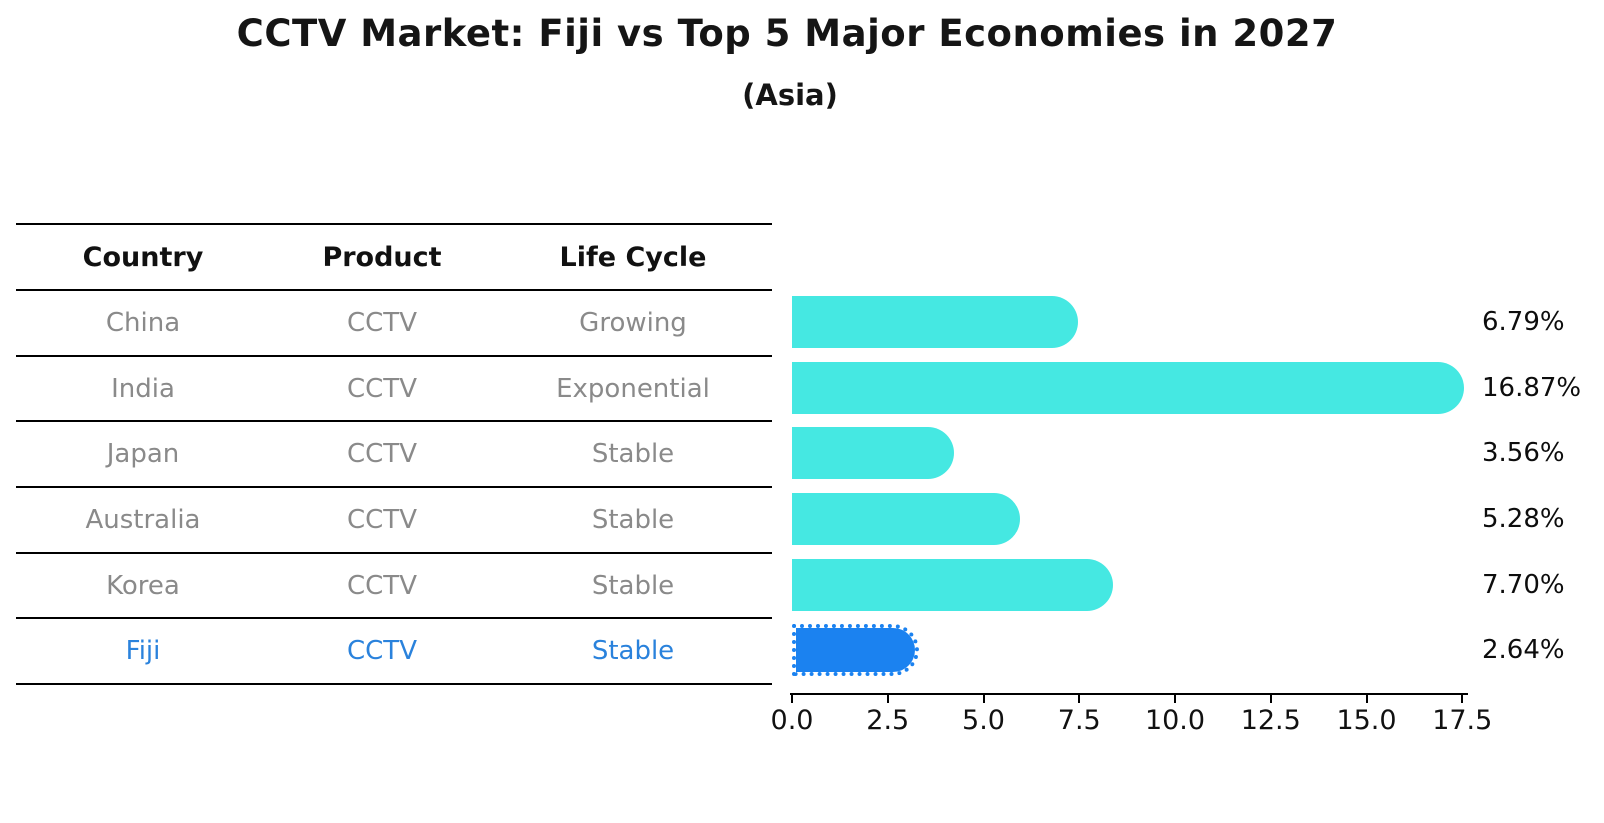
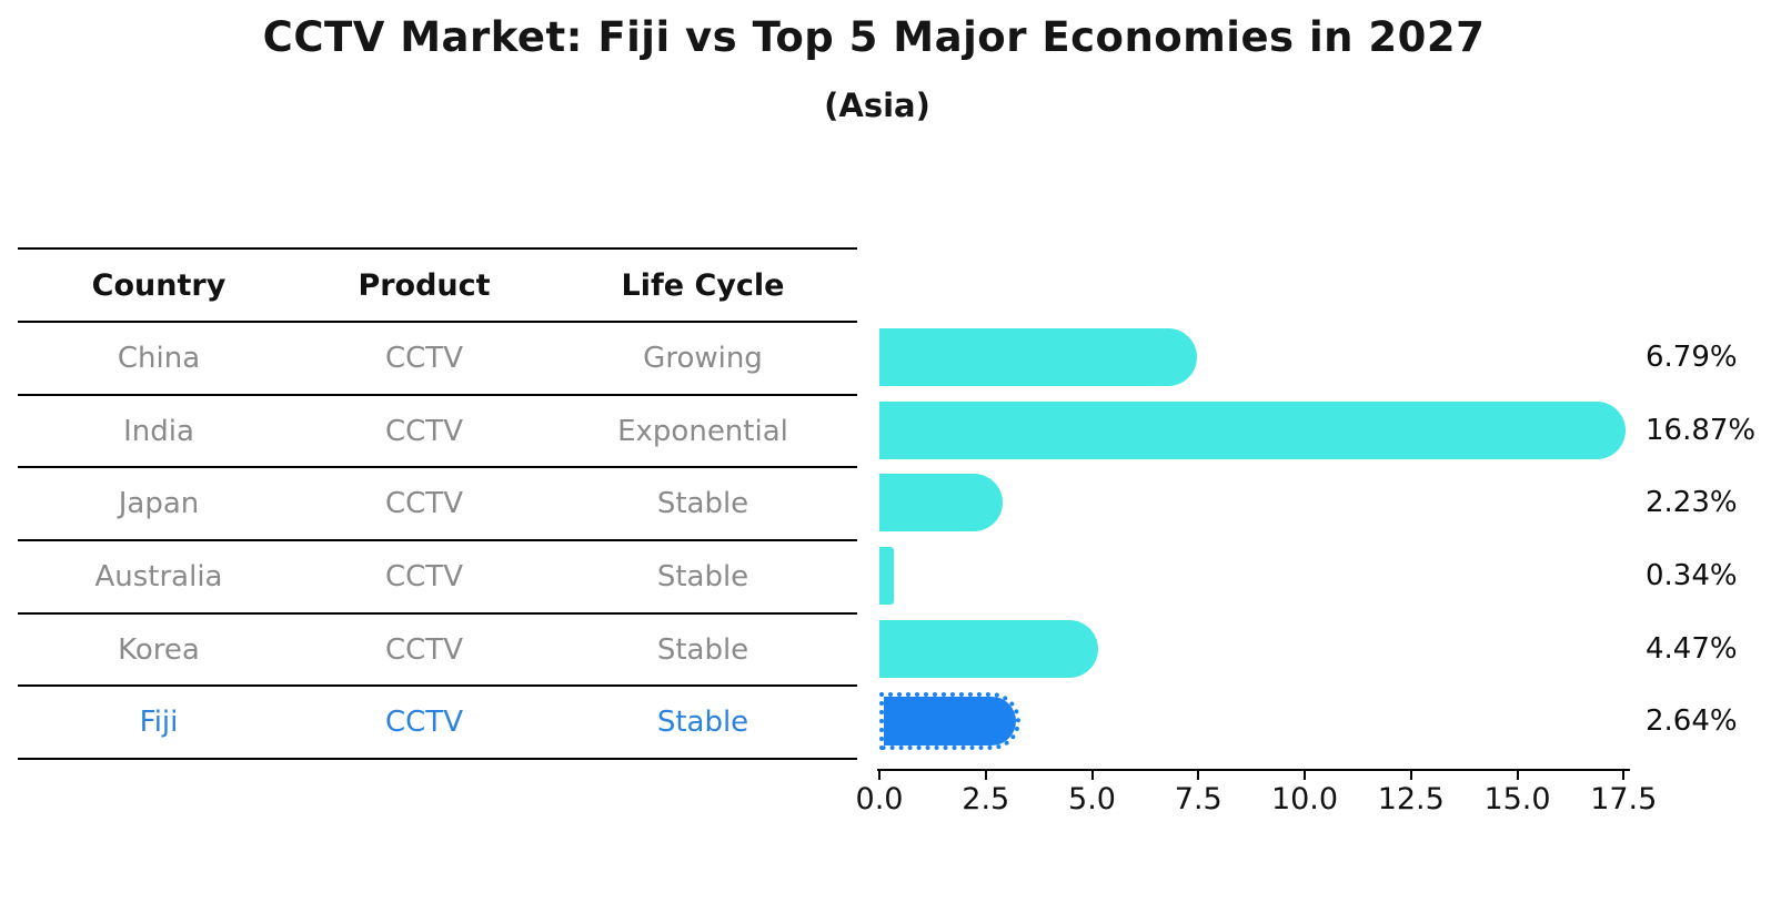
Japan: 3.56% -> 2.23%
Australia: 5.28% -> 0.34%
Korea: 7.70% -> 4.47%
